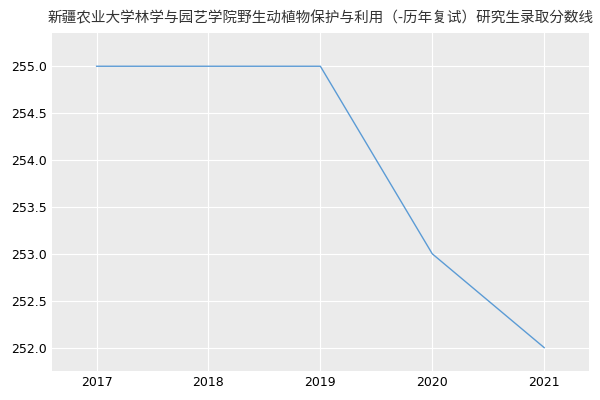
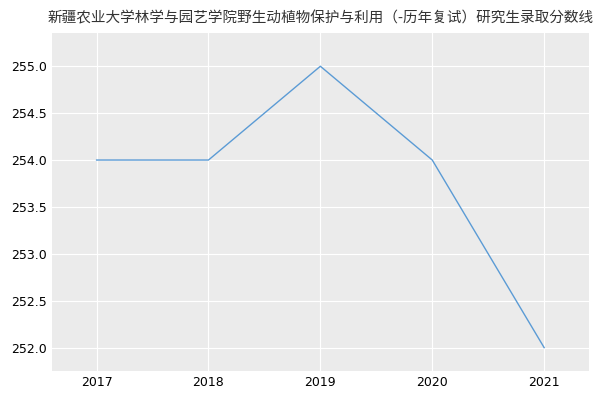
2017: 255 -> 254
2018: 255 -> 254
2020: 253 -> 254
